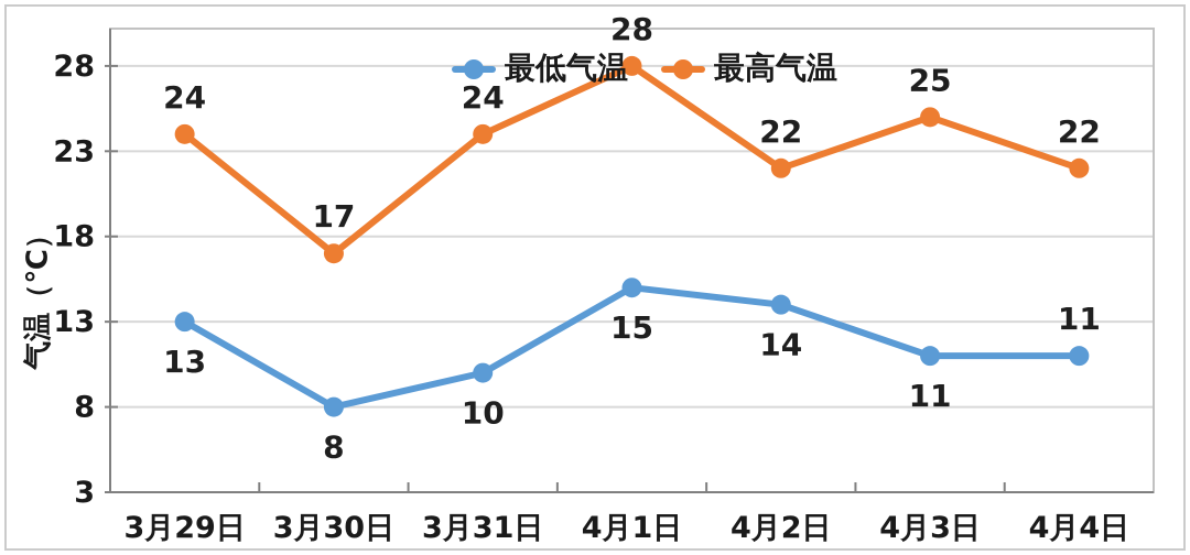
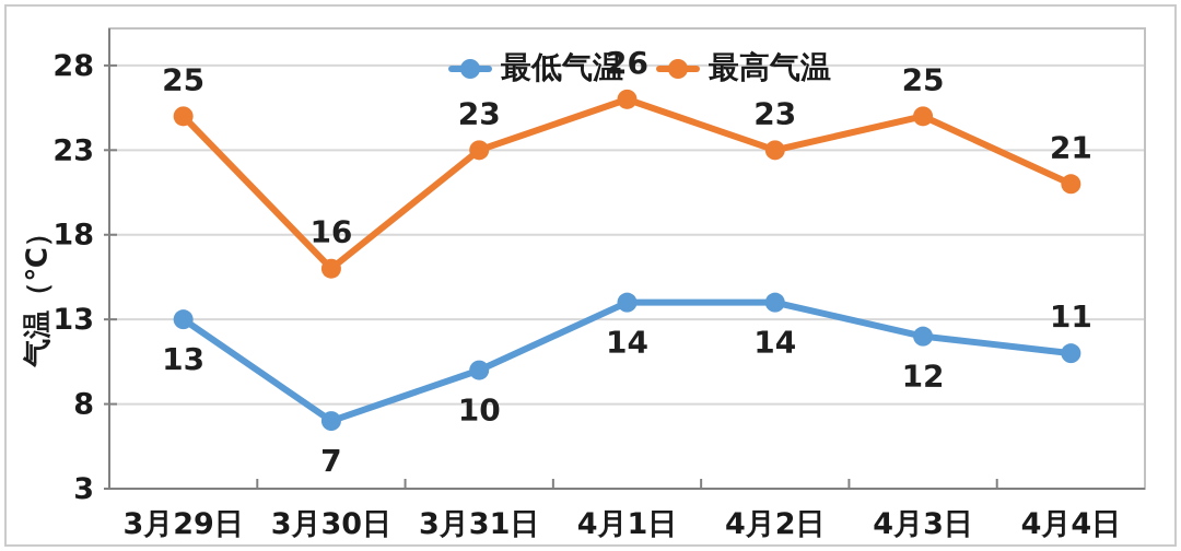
最高气温/3月29日: 24 -> 25
最低气温/3月30日: 8 -> 7
最高气温/3月30日: 17 -> 16
最高气温/3月31日: 24 -> 23
最低气温/4月1日: 15 -> 14
最高气温/4月1日: 28 -> 26
最高气温/4月2日: 22 -> 23
最低气温/4月3日: 11 -> 12
最高气温/4月4日: 22 -> 21
